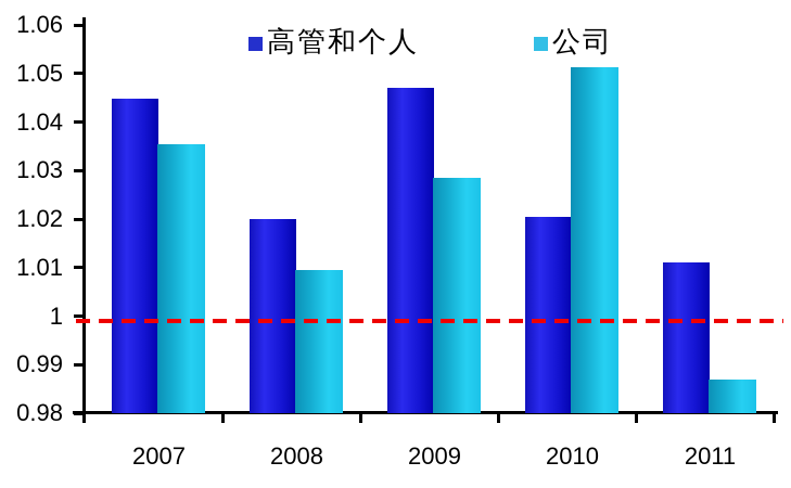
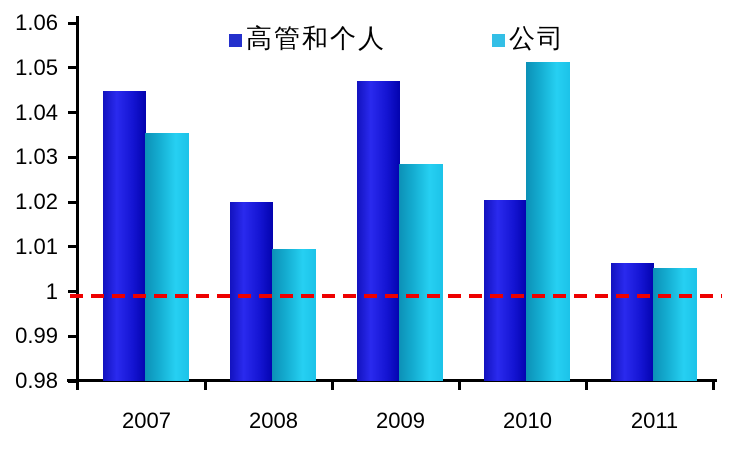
高管和个人/2011: 1.011 -> 1.006
公司/2011: 0.987 -> 1.005
